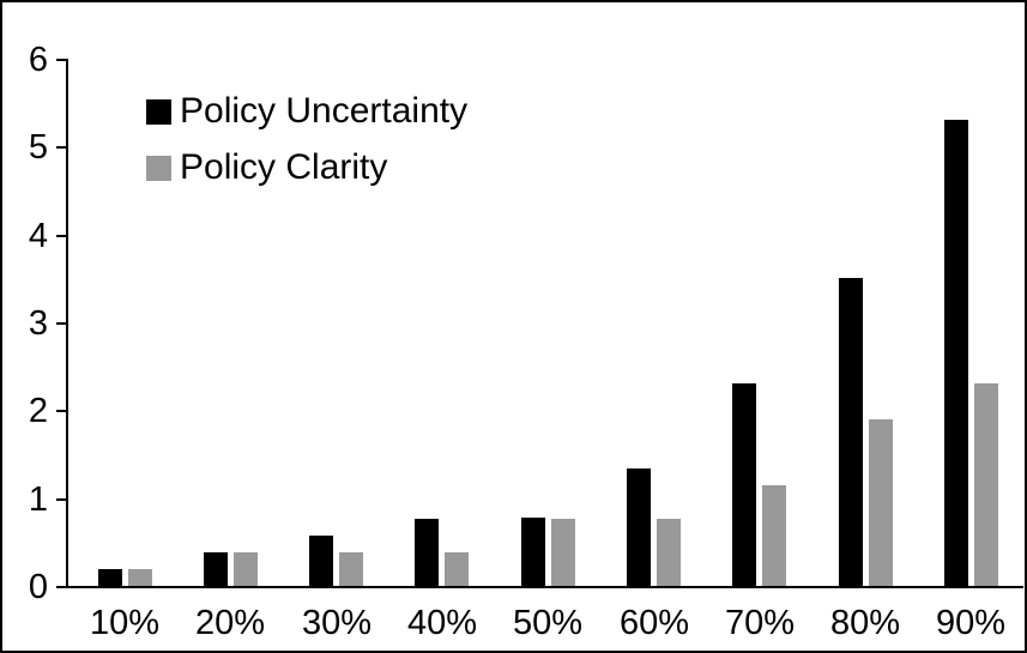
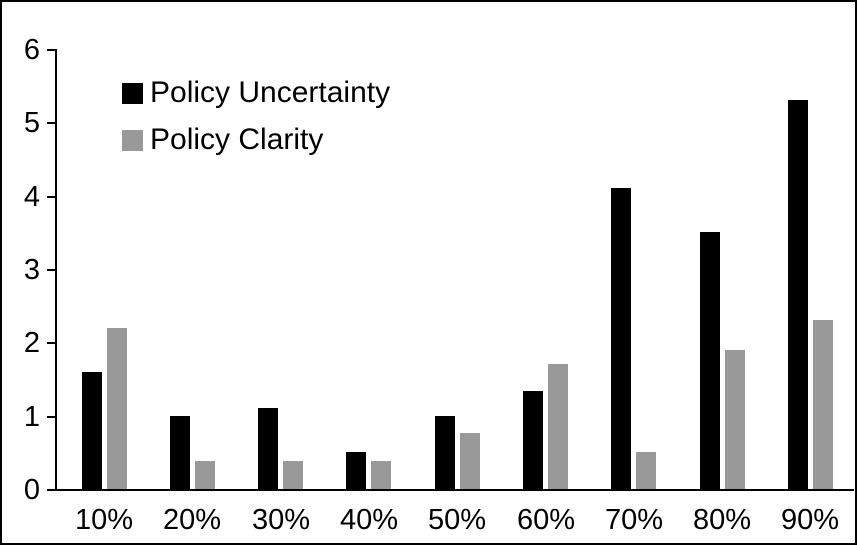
Policy Uncertainty/10%: 0.2 -> 1.6
Policy Clarity/10%: 0.2 -> 2.2
Policy Uncertainty/20%: 0.4 -> 1.0
Policy Uncertainty/30%: 0.6 -> 1.1
Policy Uncertainty/40%: 0.8 -> 0.5
Policy Uncertainty/50%: 0.8 -> 1.0
Policy Clarity/60%: 0.8 -> 1.7
Policy Uncertainty/70%: 2.3 -> 4.1
Policy Clarity/70%: 1.1 -> 0.5
